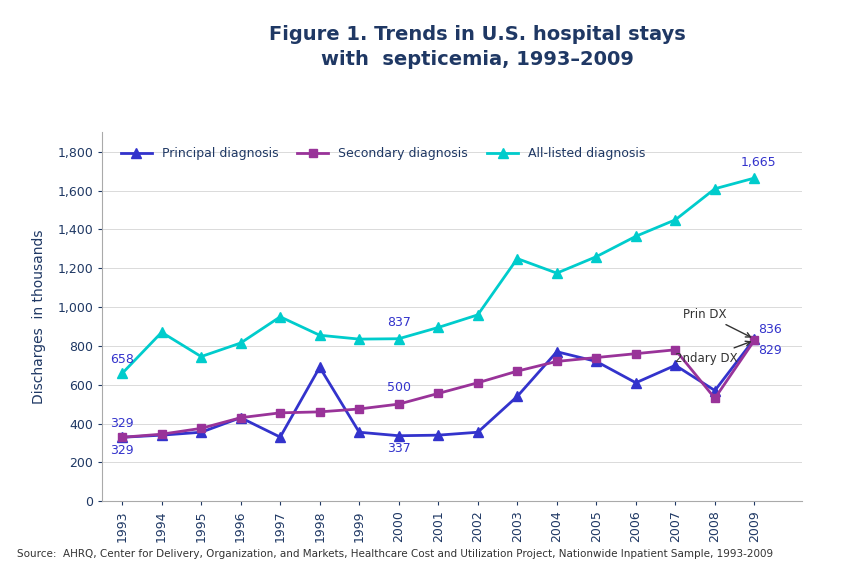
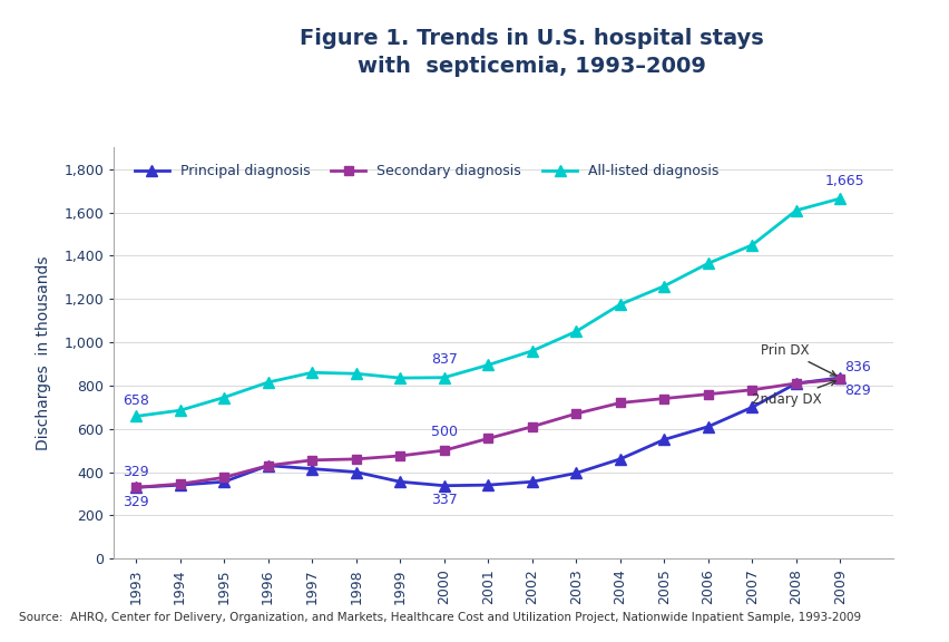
All-listed diagnosis/1994: 870 -> 680
Principal diagnosis/1997: 330 -> 420
All-listed diagnosis/1997: 950 -> 860
Principal diagnosis/1998: 690 -> 400
Principal diagnosis/2003: 540 -> 400
All-listed diagnosis/2003: 1,250 -> 1,050
Principal diagnosis/2004: 770 -> 460
Principal diagnosis/2005: 720 -> 550
Principal diagnosis/2008: 570 -> 810
Secondary diagnosis/2008: 530 -> 810
